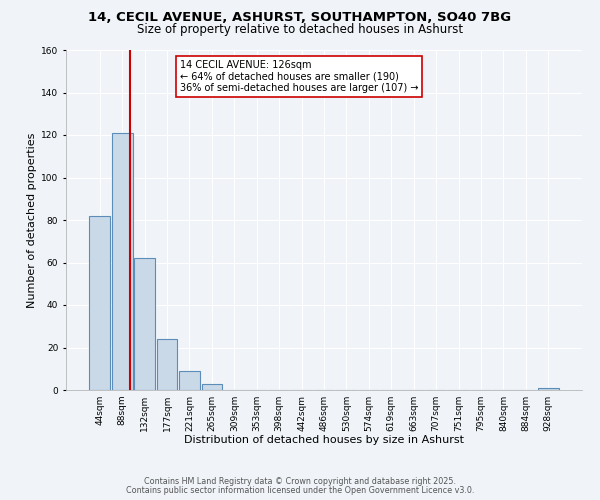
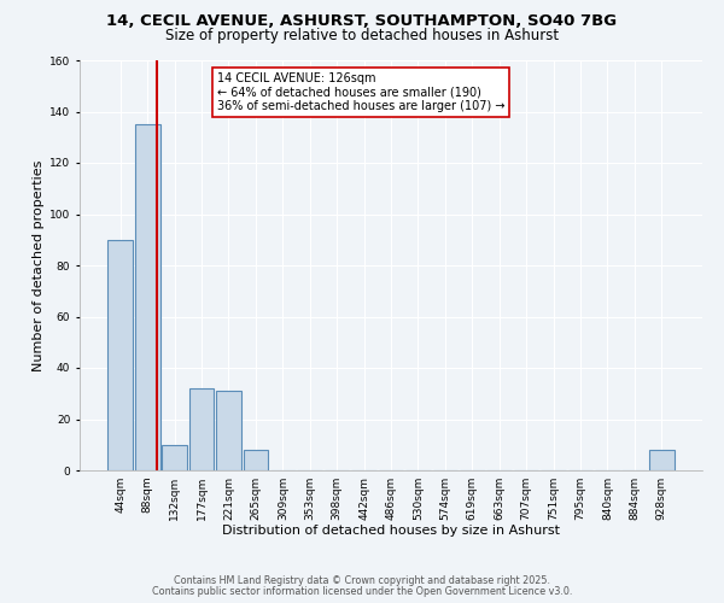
44sqm: 82 -> 90
88sqm: 121 -> 135
132sqm: 62 -> 10
177sqm: 24 -> 32
221sqm: 9 -> 31
265sqm: 3 -> 8
928sqm: 1 -> 8
